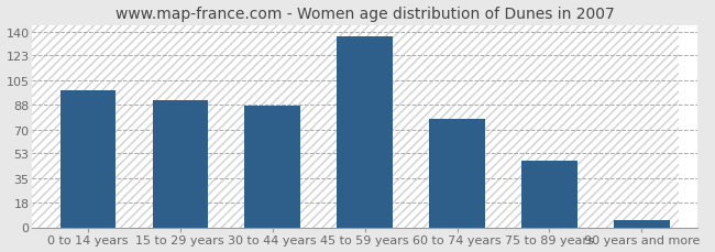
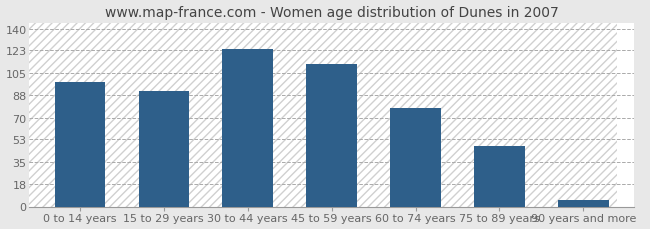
30 to 44 years: 87 -> 124
45 to 59 years: 137 -> 112
